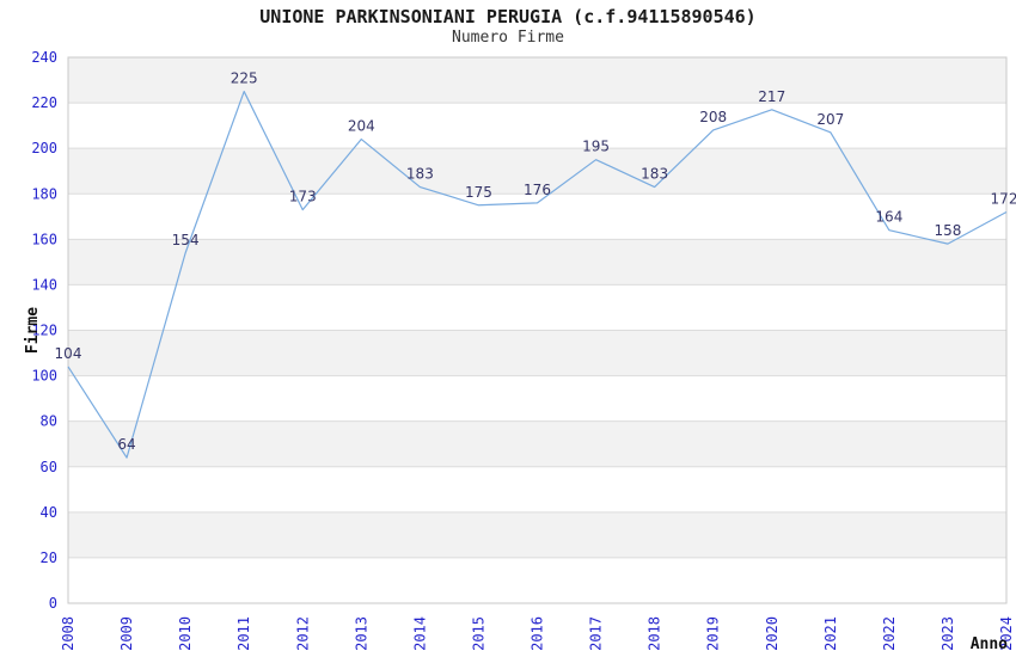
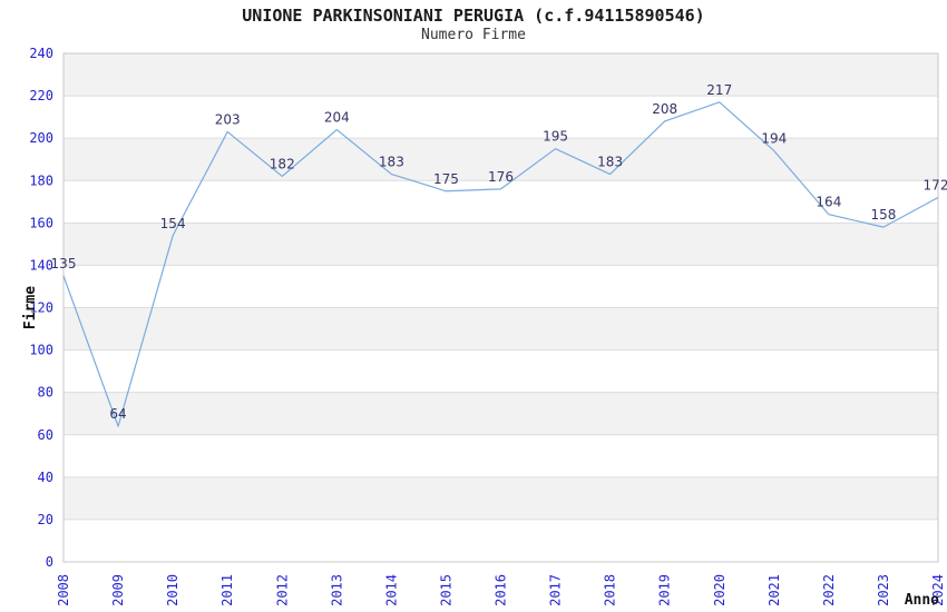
2008: 104 -> 135
2011: 225 -> 203
2012: 173 -> 182
2021: 207 -> 194
